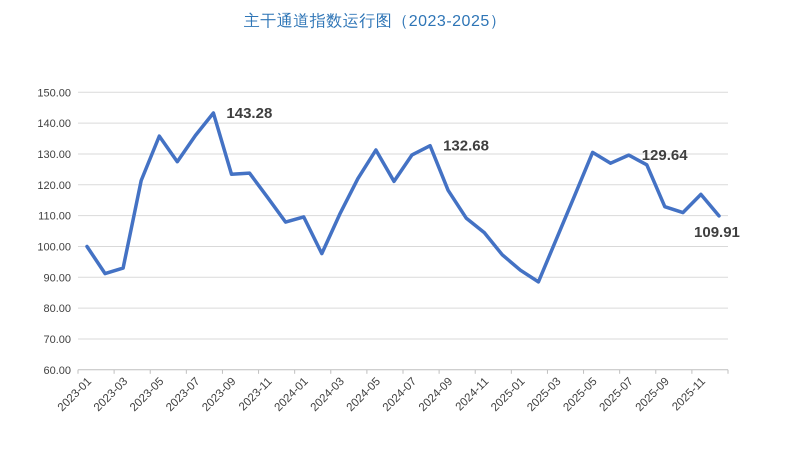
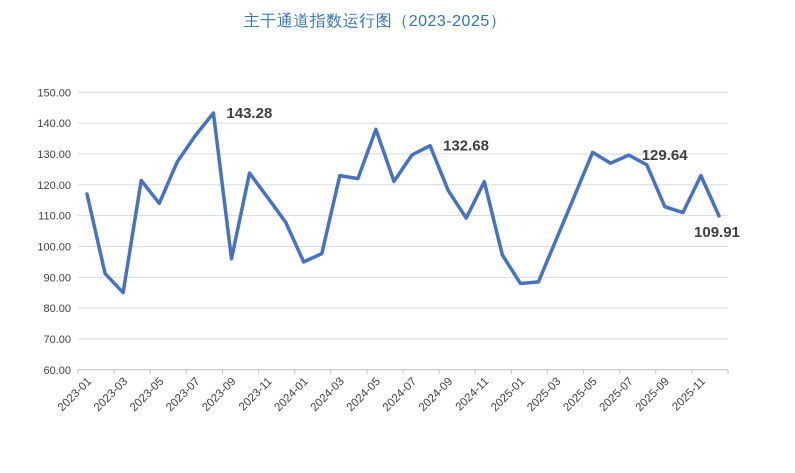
2023-01: 100 -> 117
2023-03: 93 -> 85
2023-05: 136 -> 114
2023-09: 123 -> 96
2024-01: 110 -> 95
2024-03: 110 -> 123
2024-05: 131 -> 138
2024-11: 104 -> 121
2025-01: 92 -> 88
2025-11: 117 -> 123
